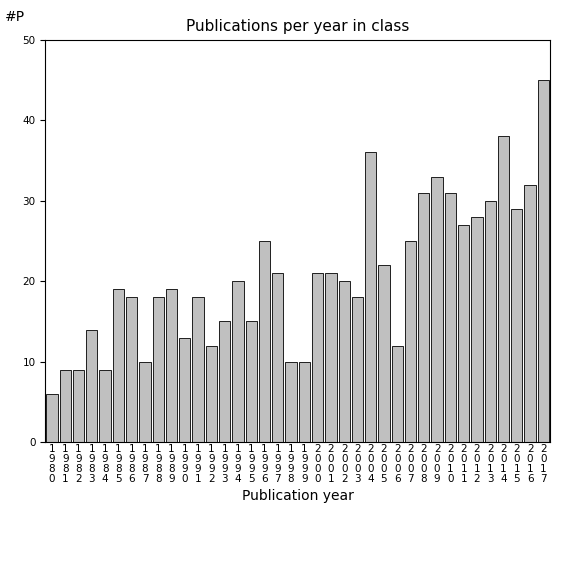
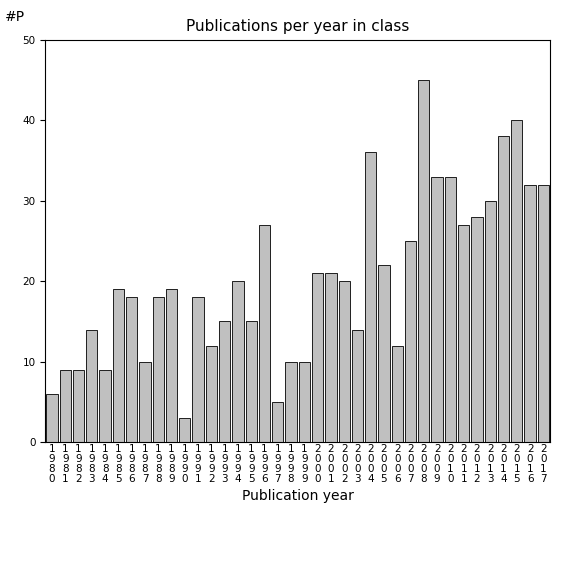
1 9 9 0: 13 -> 3
1 9 9 6: 25 -> 27
1 9 9 7: 21 -> 5
2 0 0 3: 18 -> 14
2 0 0 8: 31 -> 45
2 0 1 0: 31 -> 33
2 0 1 5: 29 -> 40
2 0 1 7: 45 -> 32
